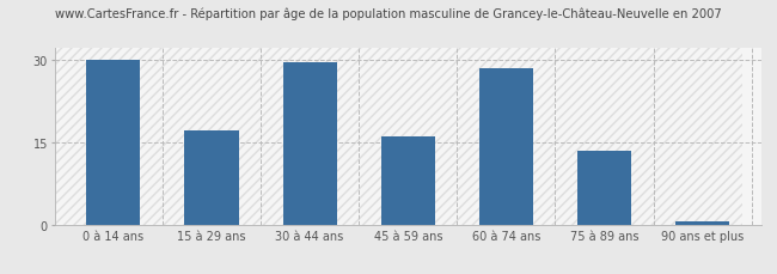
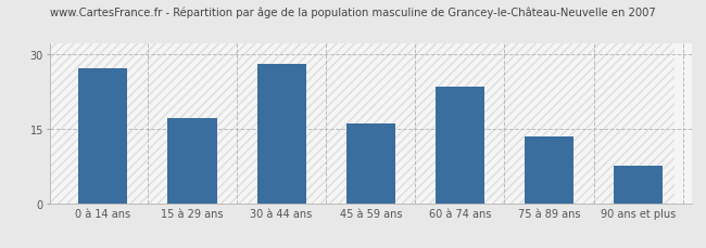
0 à 14 ans: 30.0 -> 27.0
30 à 44 ans: 29.5 -> 28.0
60 à 74 ans: 28.5 -> 23.5
90 ans et plus: 0.5 -> 7.5
